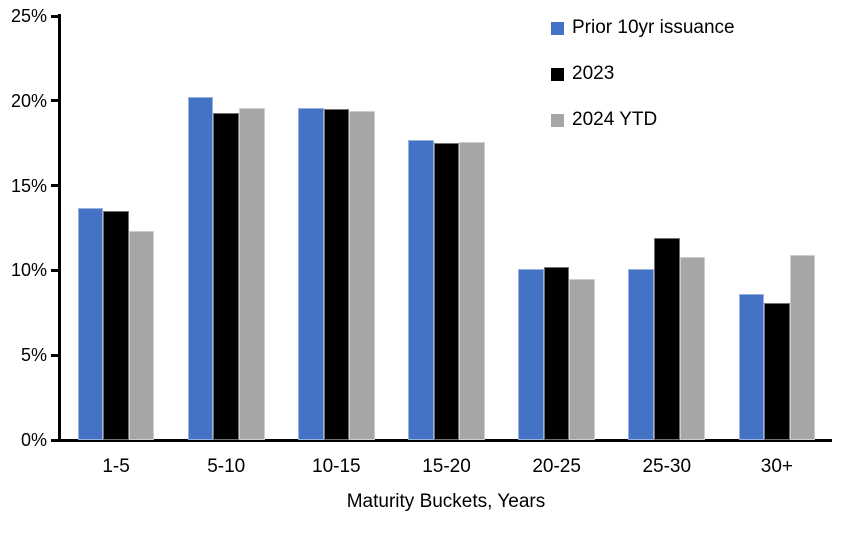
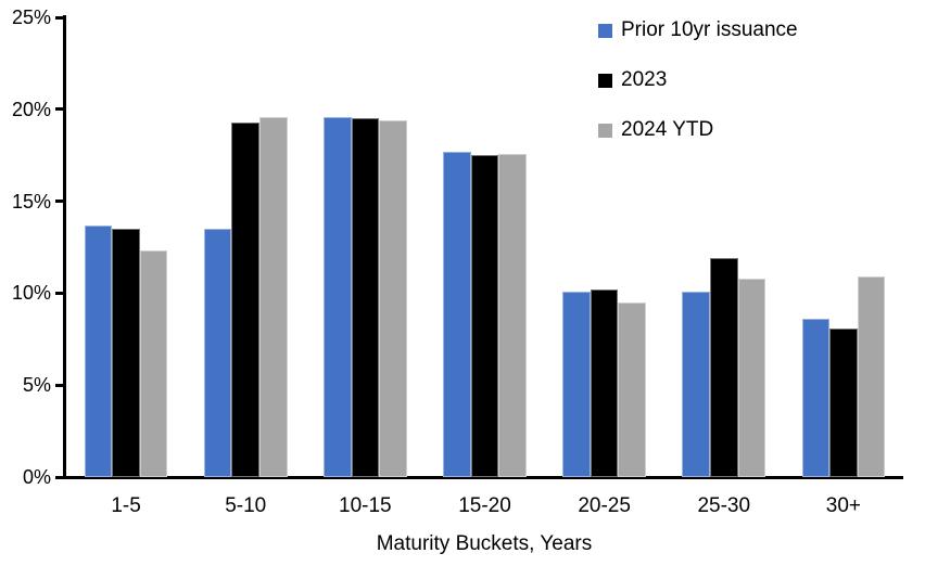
Prior 10yr issuance/5-10: 20.2% -> 13.5%
